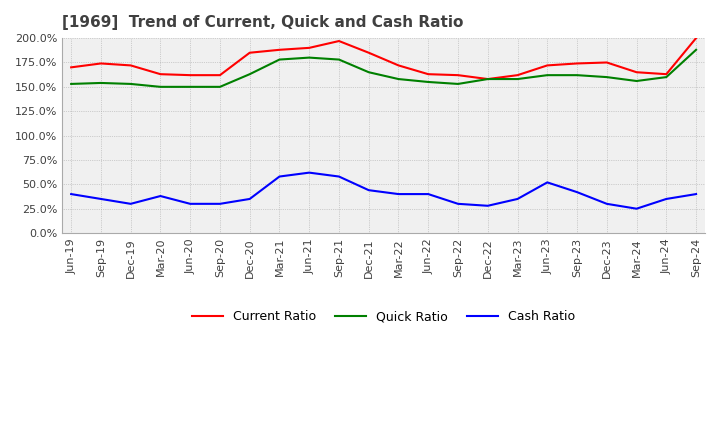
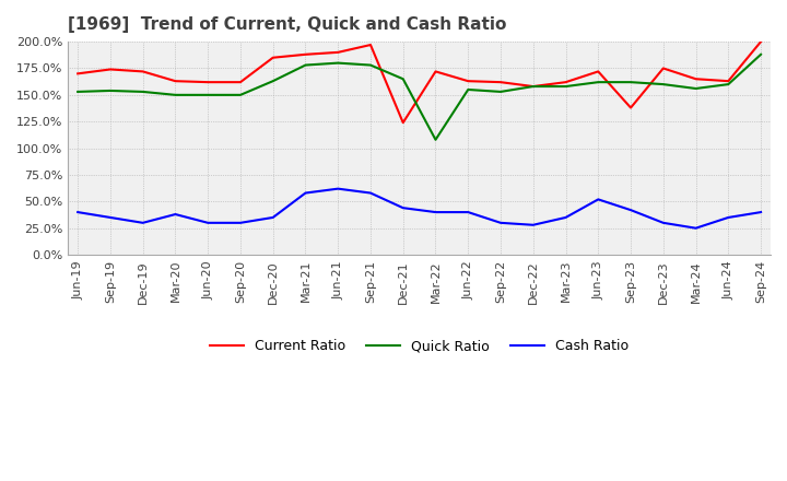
Current Ratio/Dec-21: 185% -> 124%
Quick Ratio/Mar-22: 158% -> 108%
Current Ratio/Sep-23: 174% -> 138%
